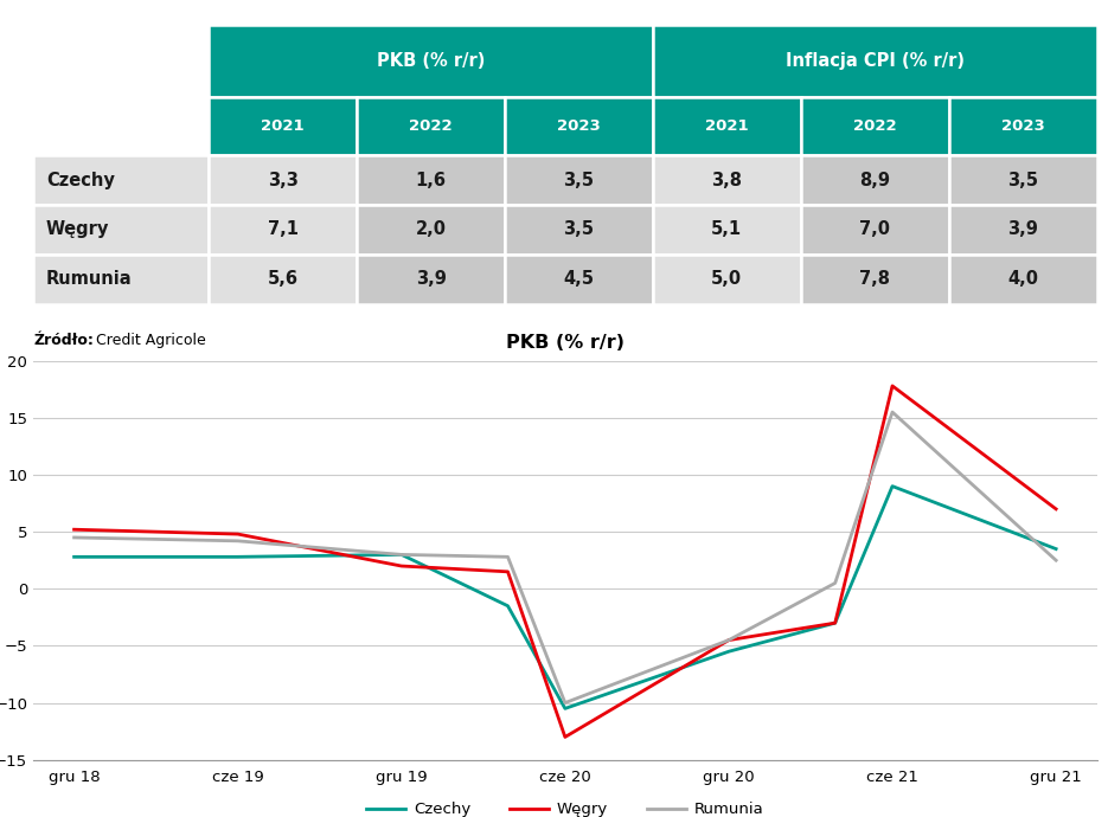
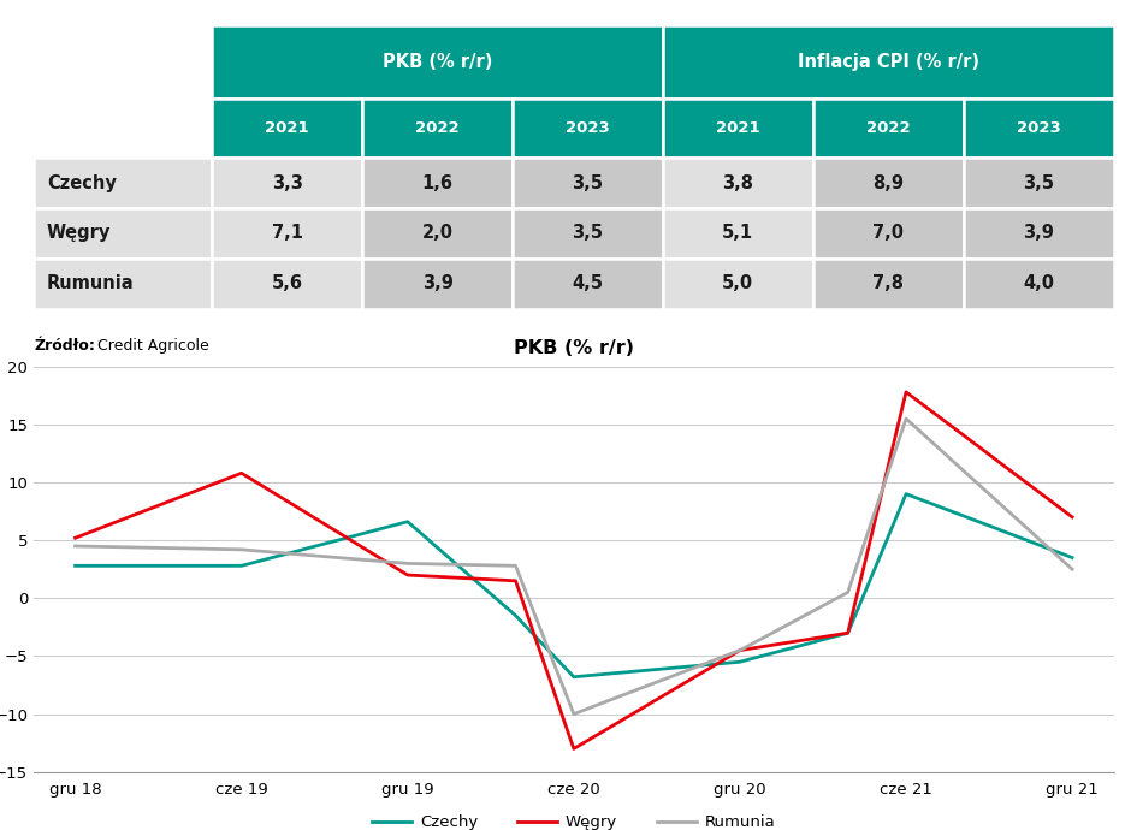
Węgry/cze 19: 4.8 -> 10.8
Czechy/gru 19: 3.0 -> 6.6
Czechy/cze 20: -10.5 -> -6.8
